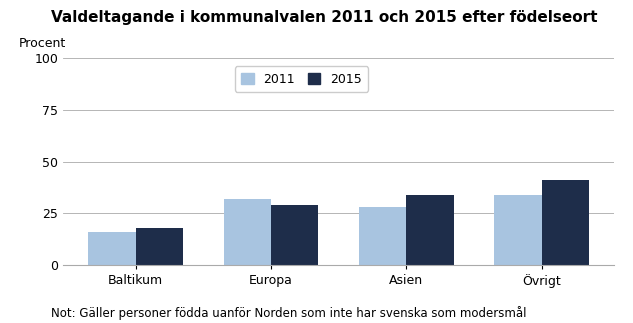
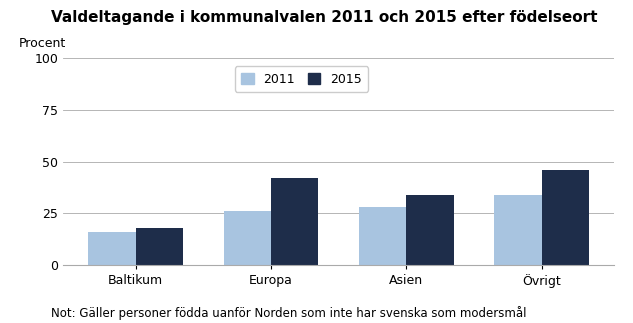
2011/Europa: 32 -> 26
2015/Europa: 29 -> 42
2015/Övrigt: 41 -> 46
